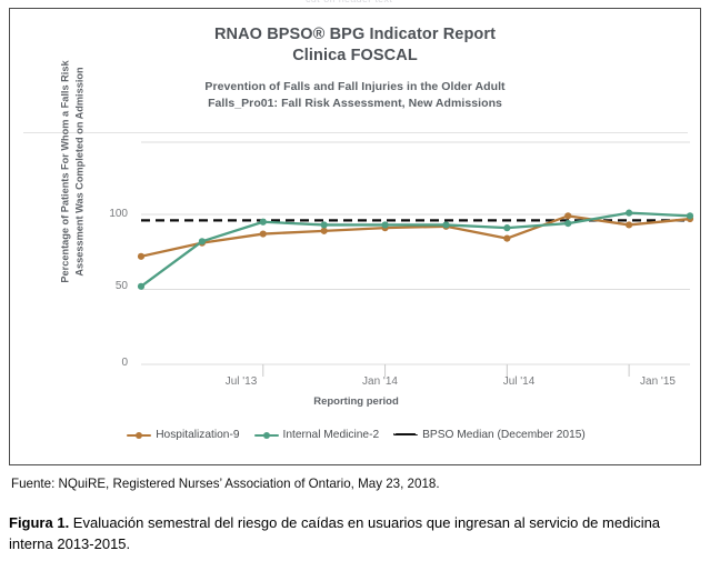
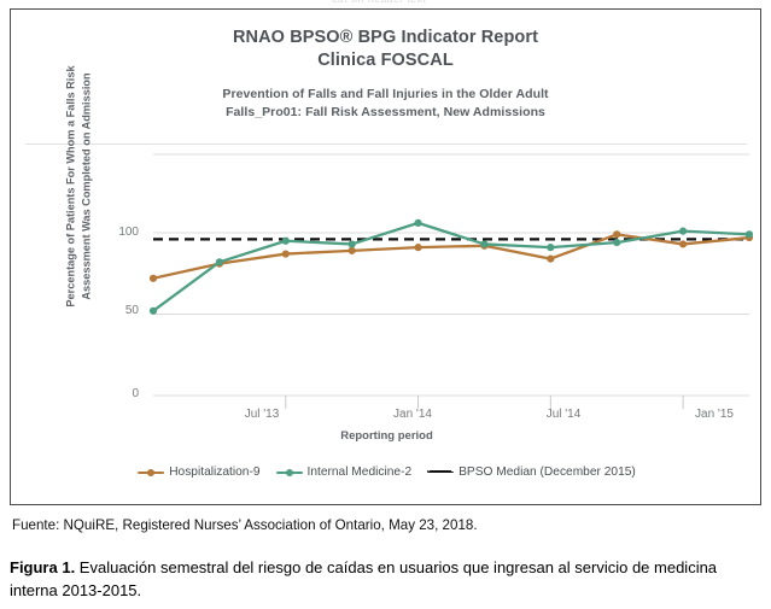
Internal Medicine-2/Jan '14: 93 -> 106
